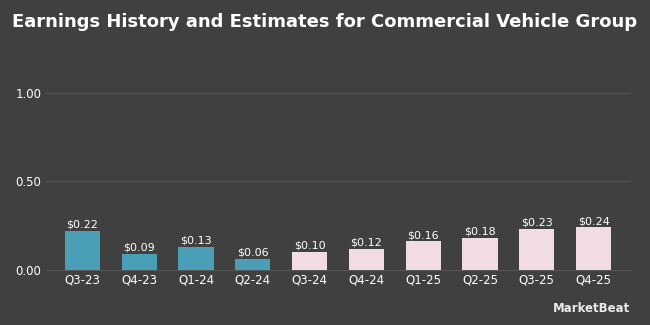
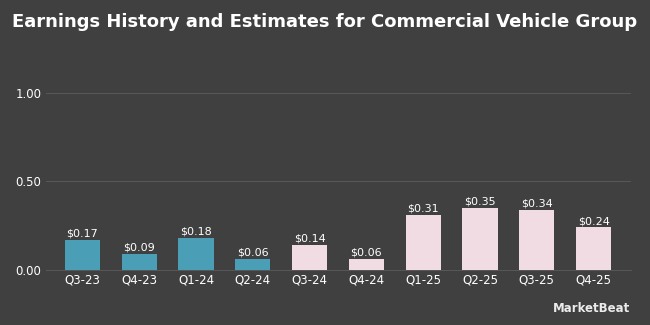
Q3-23: $0.22 -> $0.17
Q1-24: $0.13 -> $0.18
Q3-24: $0.10 -> $0.14
Q4-24: $0.12 -> $0.06
Q1-25: $0.16 -> $0.31
Q2-25: $0.18 -> $0.35
Q3-25: $0.23 -> $0.34
